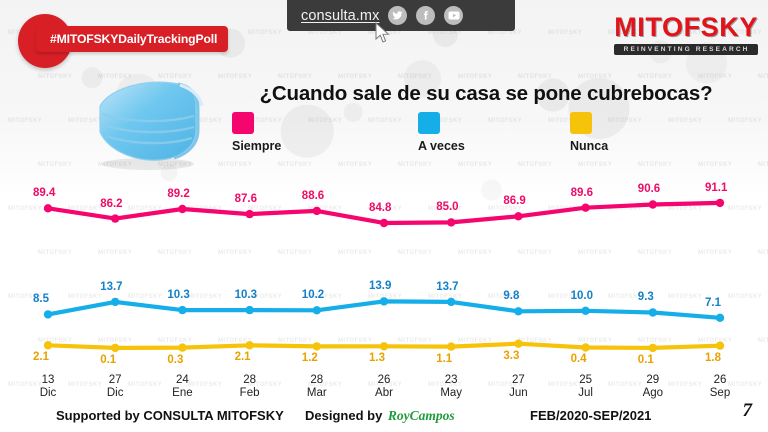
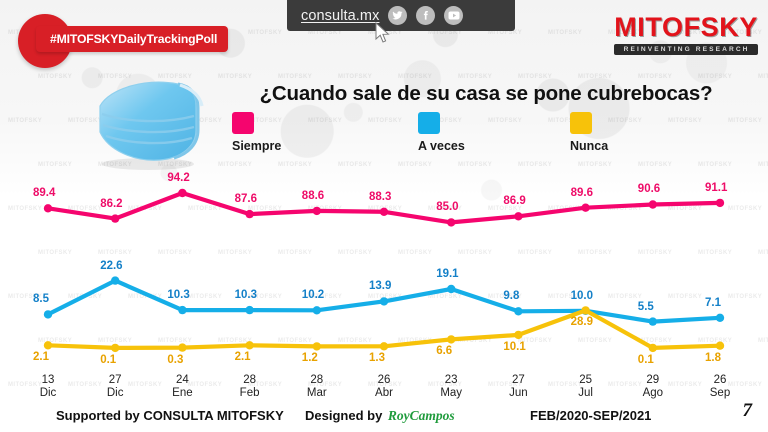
A veces/27 Dic: 13.7 -> 22.6
Siempre/24 Ene: 89.2 -> 94.2
Siempre/26 Abr: 84.8 -> 88.3
A veces/23 May: 13.7 -> 19.1
Nunca/23 May: 1.1 -> 6.6
Nunca/27 Jun: 3.3 -> 10.1
Nunca/25 Jul: 0.4 -> 28.9
A veces/29 Ago: 9.3 -> 5.5
